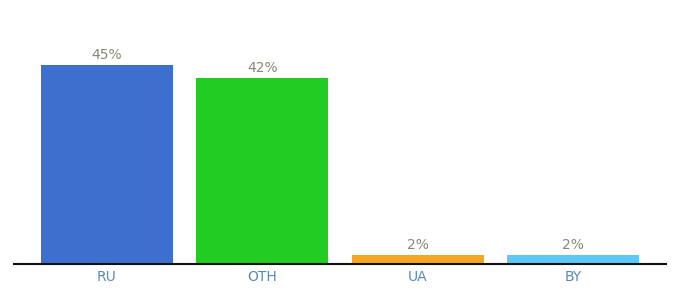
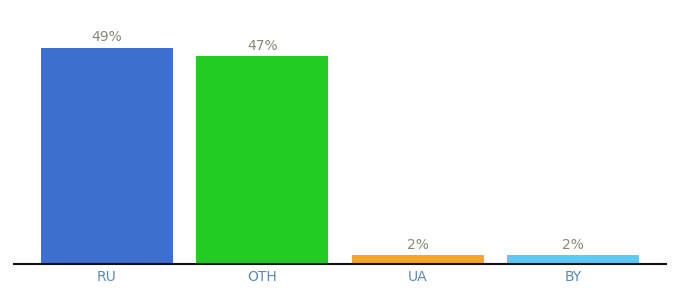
RU: 45% -> 49%
OTH: 42% -> 47%
